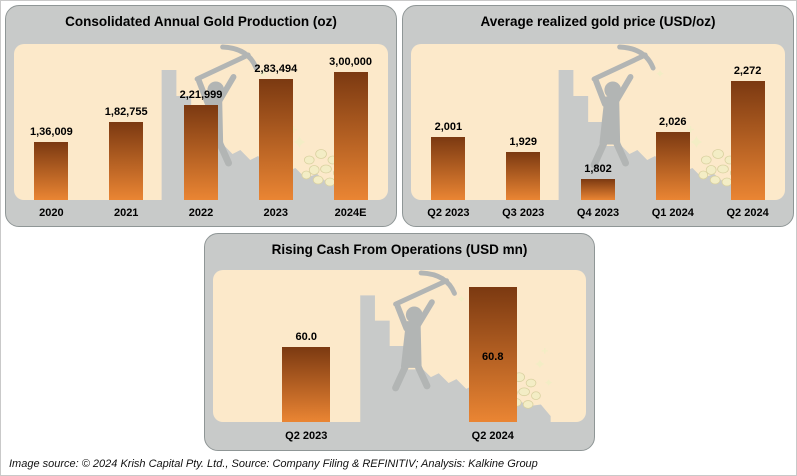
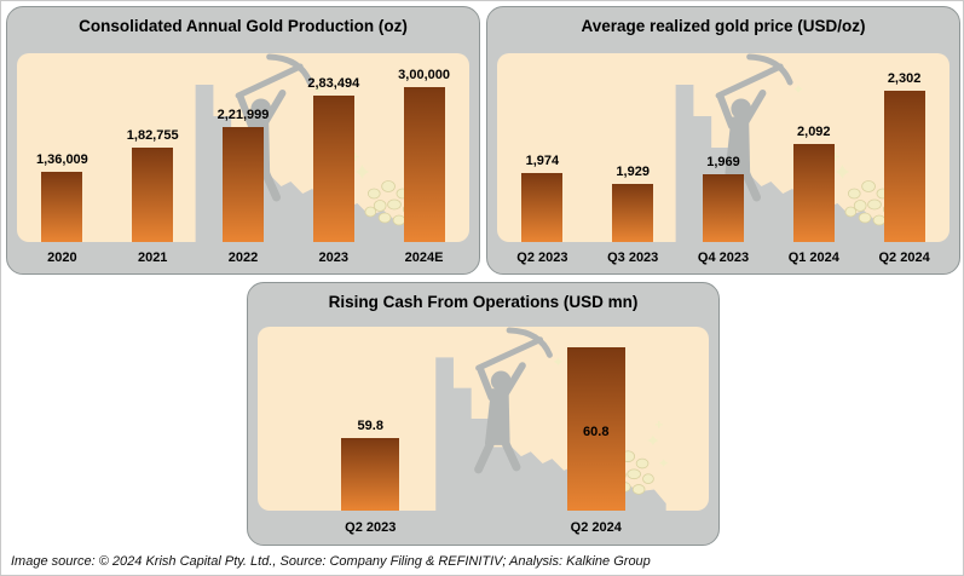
Average realized gold price (USD/oz)/Q2 2023: 2,001 -> 1,974
Average realized gold price (USD/oz)/Q4 2023: 1,802 -> 1,969
Average realized gold price (USD/oz)/Q1 2024: 2,026 -> 2,092
Average realized gold price (USD/oz)/Q2 2024: 2,272 -> 2,302
Rising Cash From Operations (USD mn)/Q2 2023: 60.0 -> 59.8
